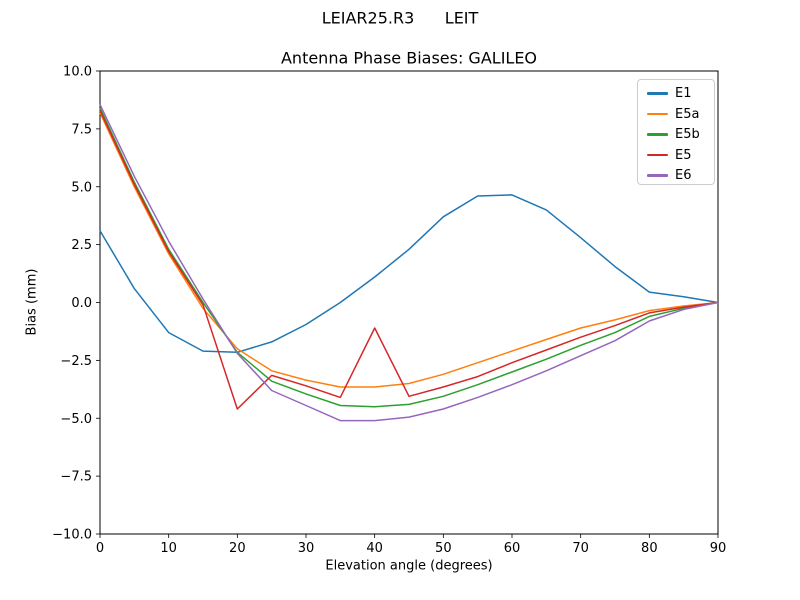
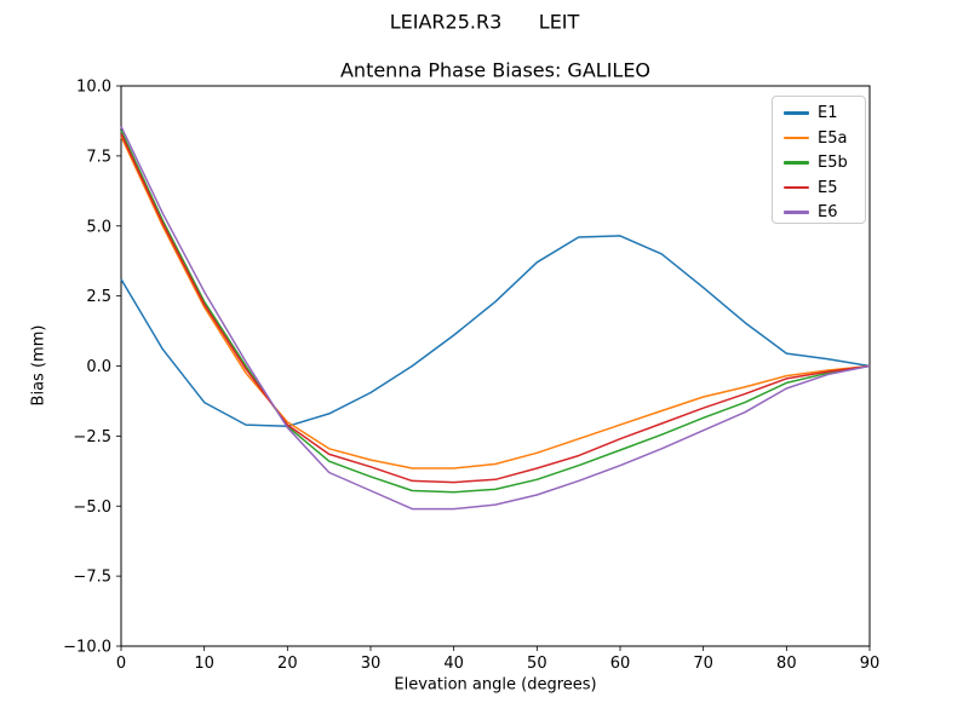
E5/20: -4.6 -> -2.1
E5/40: -1.1 -> -4.2
